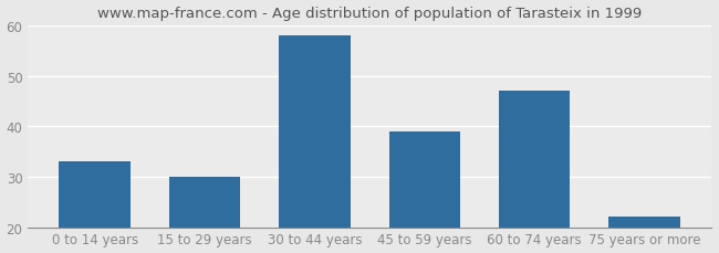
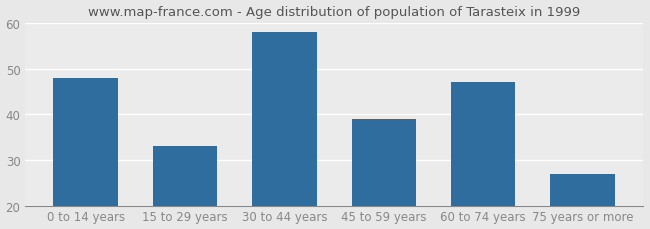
0 to 14 years: 33 -> 48
15 to 29 years: 30 -> 33
75 years or more: 22 -> 27
